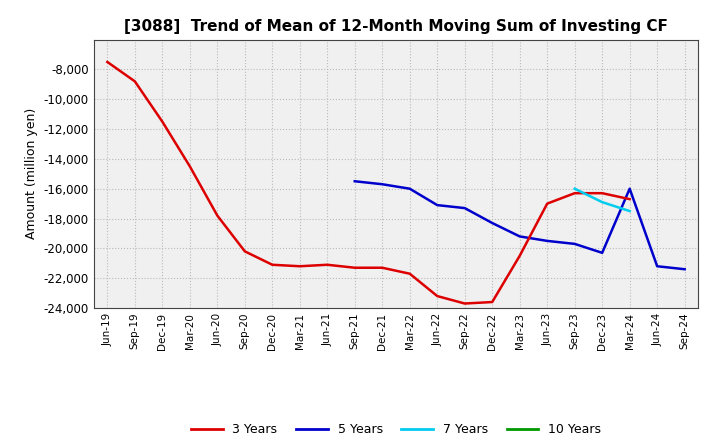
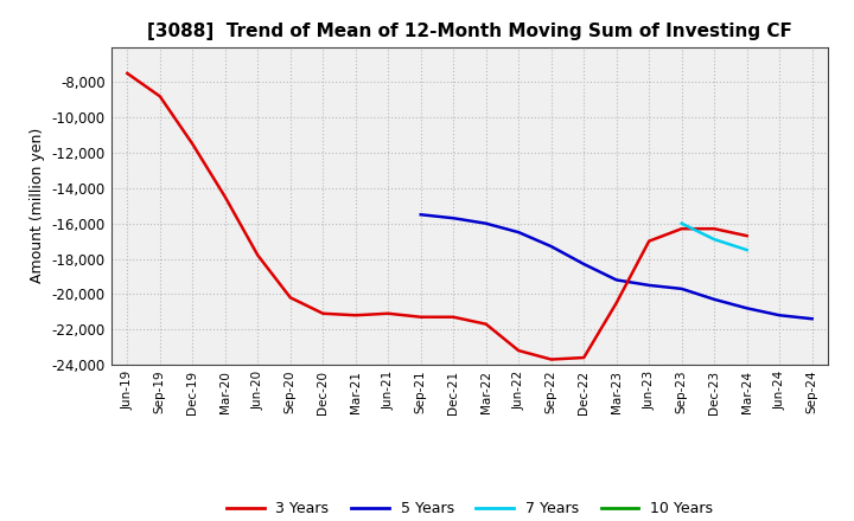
5 Years/Jun-22: -17,100 -> -16,500
5 Years/Mar-24: -16,000 -> -20,800
